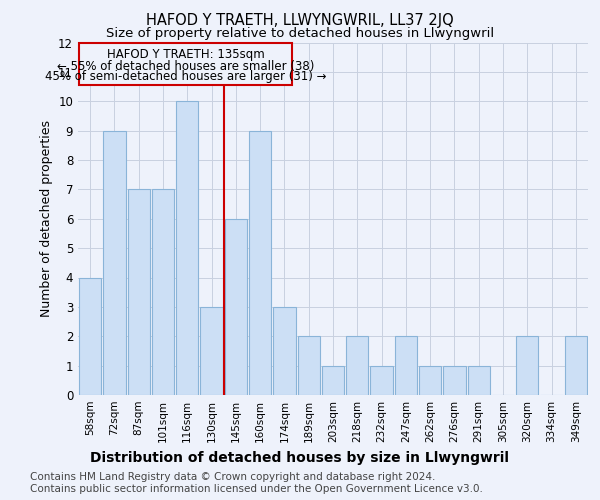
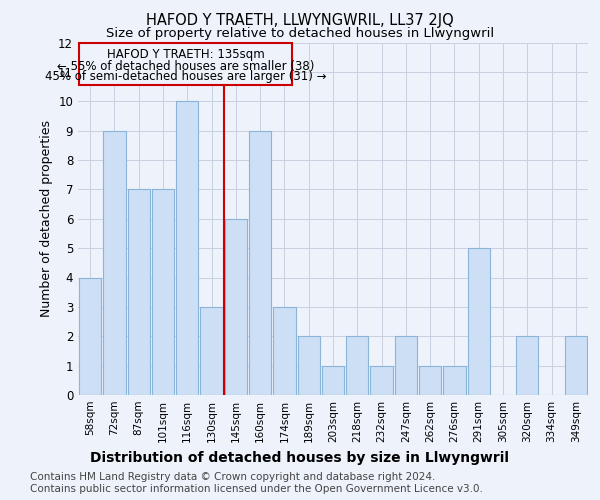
291sqm: 1 -> 5
